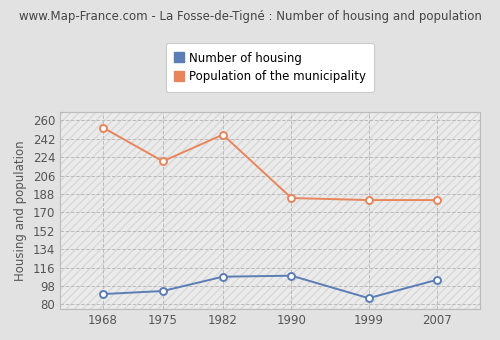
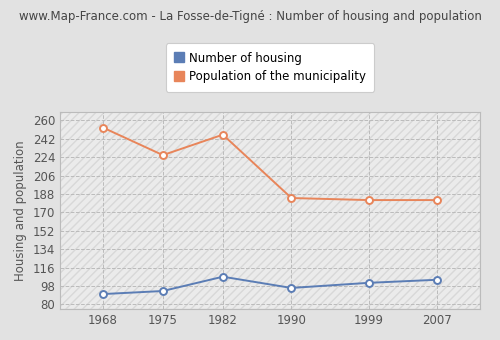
Population of the municipality/1975: 220 -> 226
Number of housing/1990: 108 -> 96
Number of housing/1999: 86 -> 101
